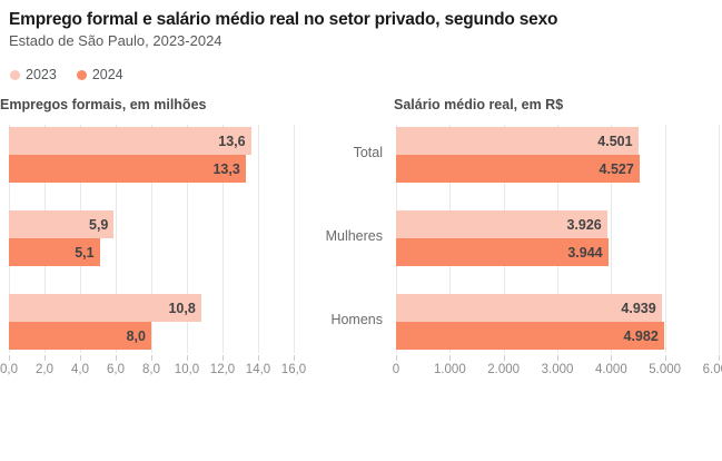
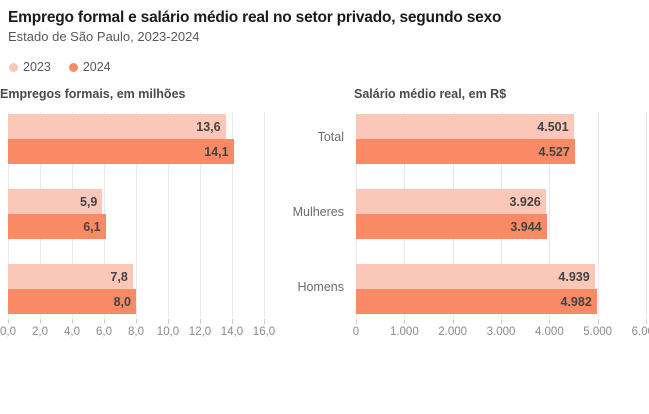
Empregos formais, em milhões/2024/Total: 13,3 -> 14,1
Empregos formais, em milhões/2024/Mulheres: 5,1 -> 6,1
Empregos formais, em milhões/2023/Homens: 10,8 -> 7,8
